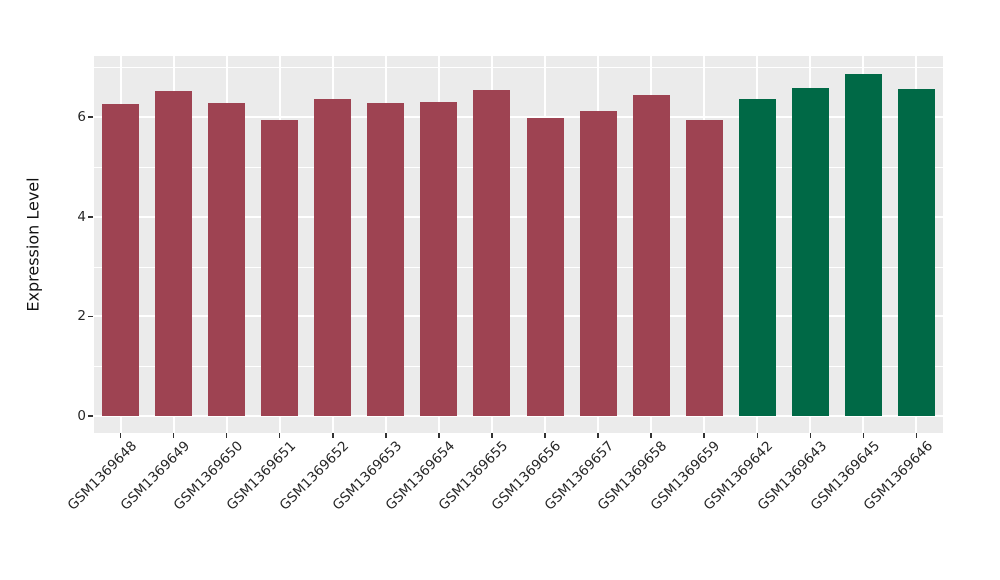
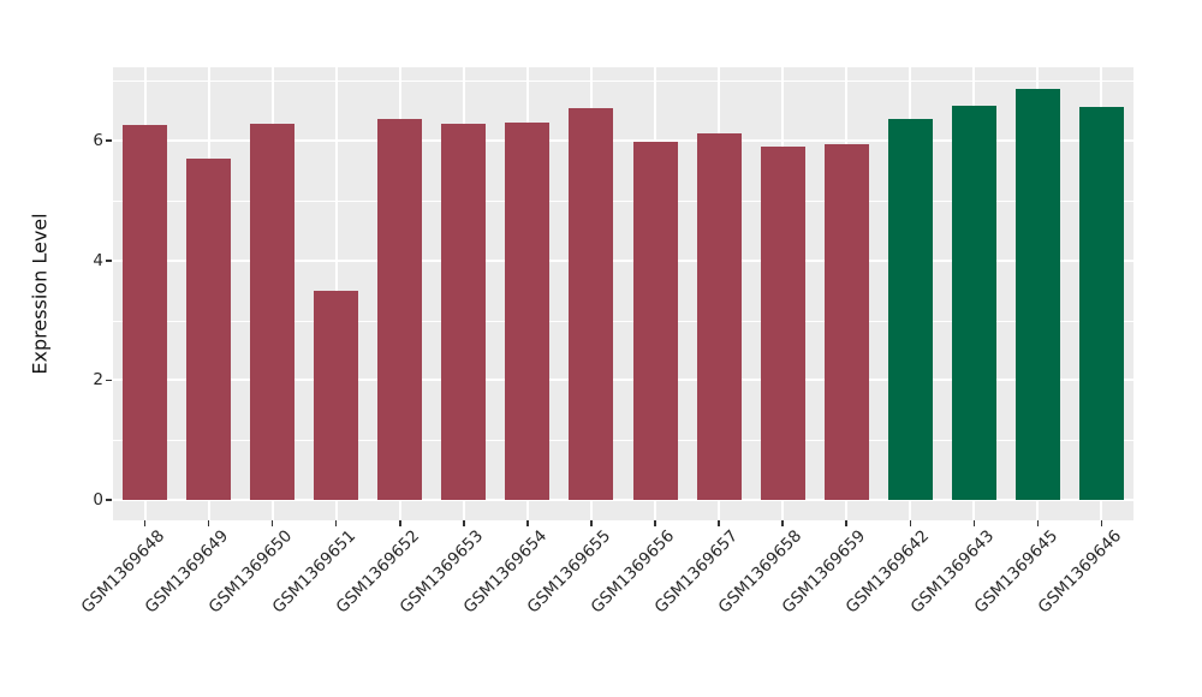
GSM1369649: 6.5 -> 5.7
GSM1369651: 6.0 -> 3.5
GSM1369658: 6.4 -> 5.9
